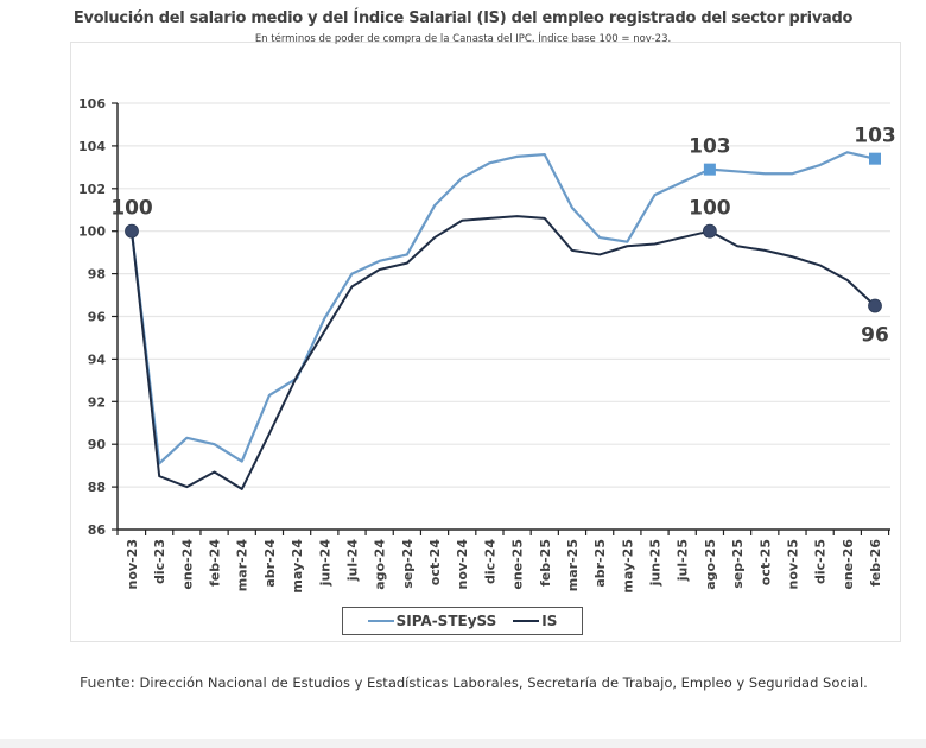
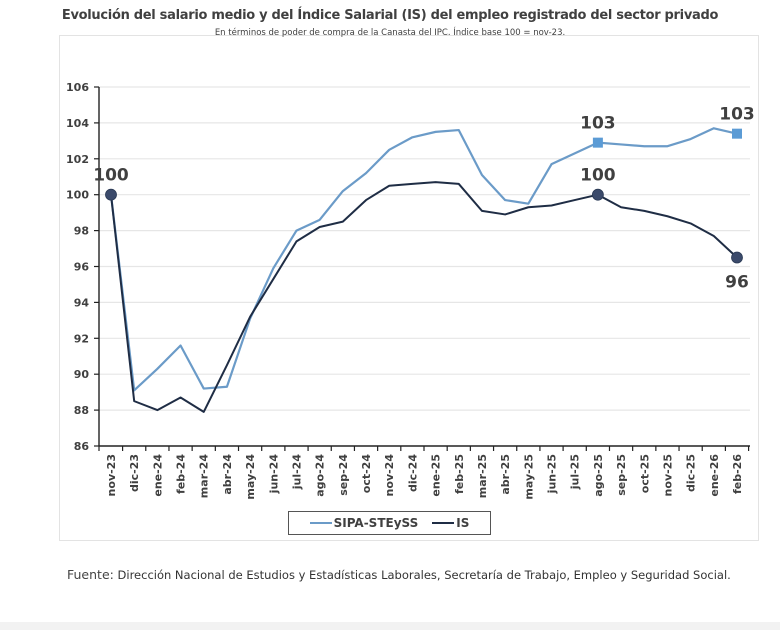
SIPA-STEySS/feb-24: 90.0 -> 91.6
SIPA-STEySS/abr-24: 92.3 -> 89.3
SIPA-STEySS/sep-24: 98.9 -> 100.2
